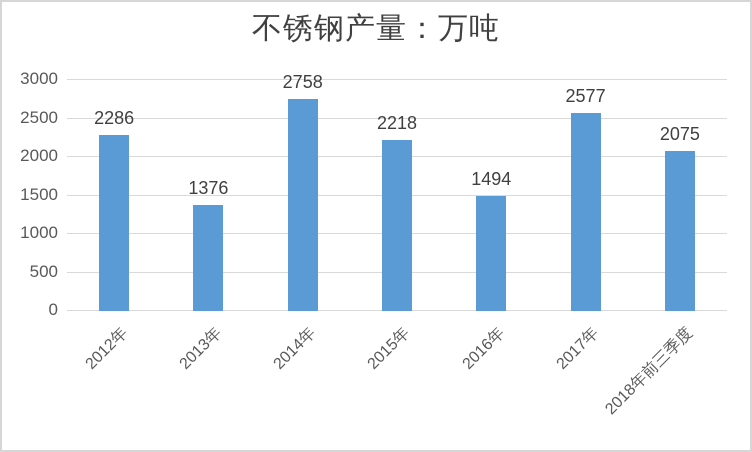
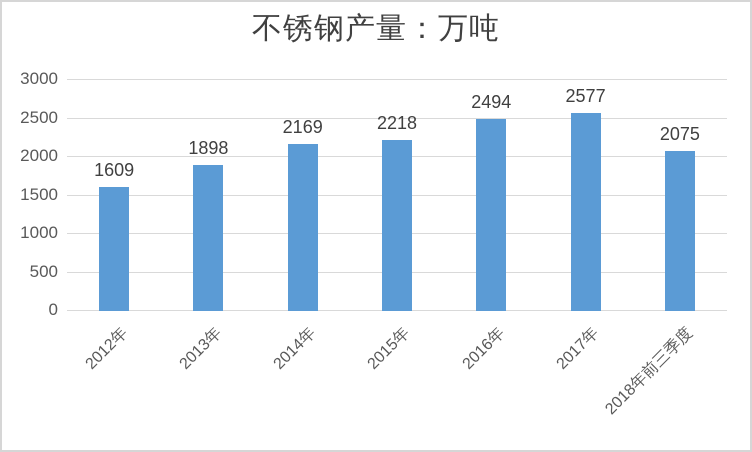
2012年: 2286 -> 1609
2013年: 1376 -> 1898
2014年: 2758 -> 2169
2016年: 1494 -> 2494
